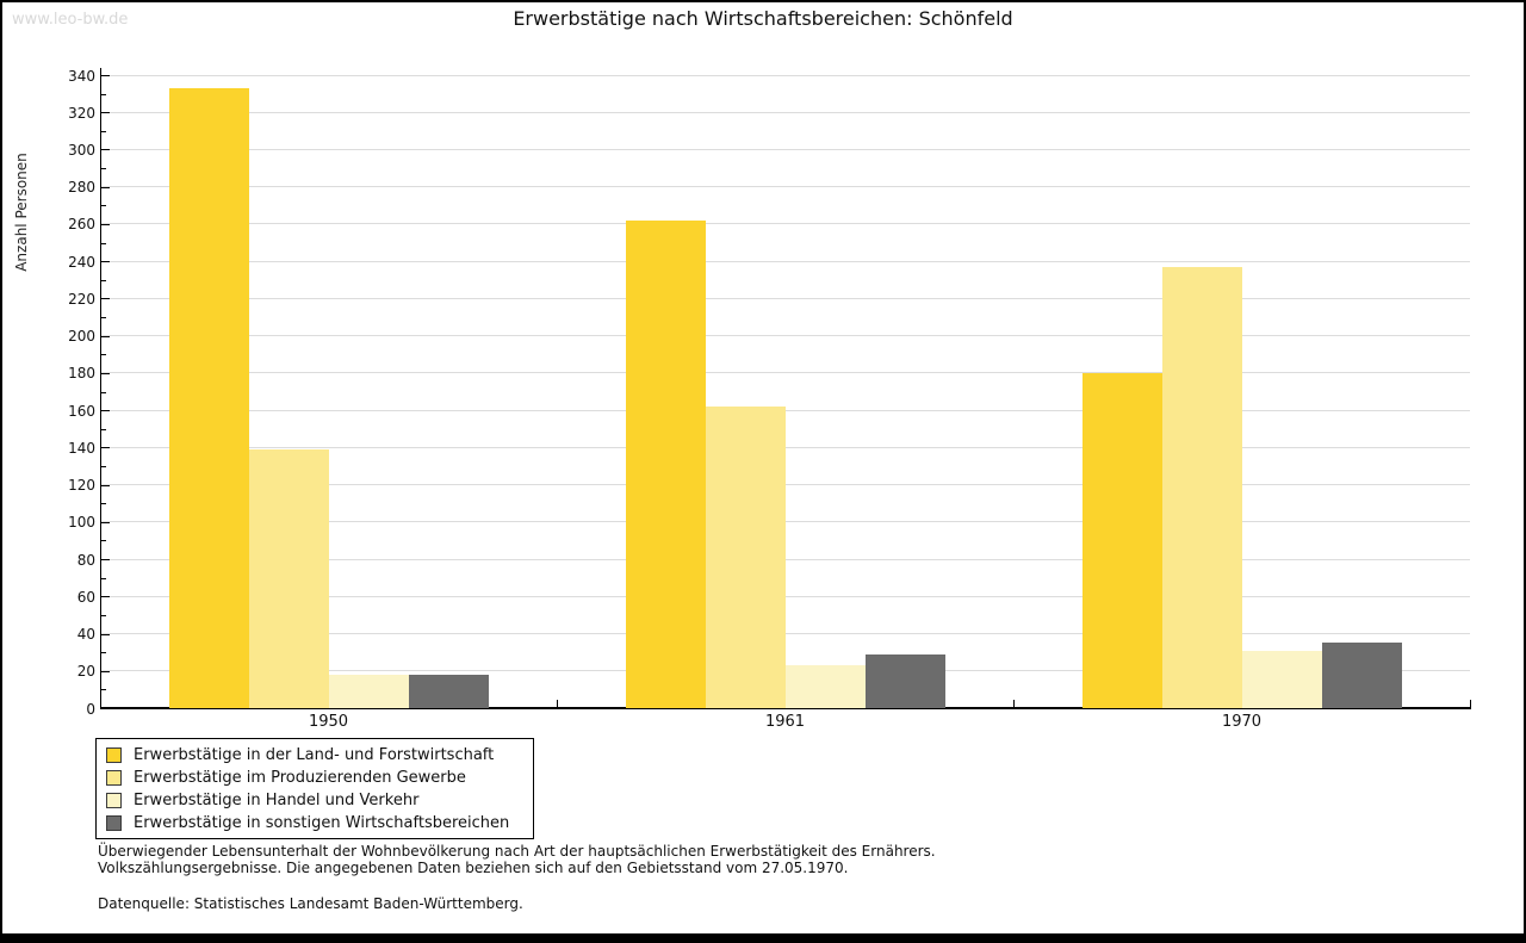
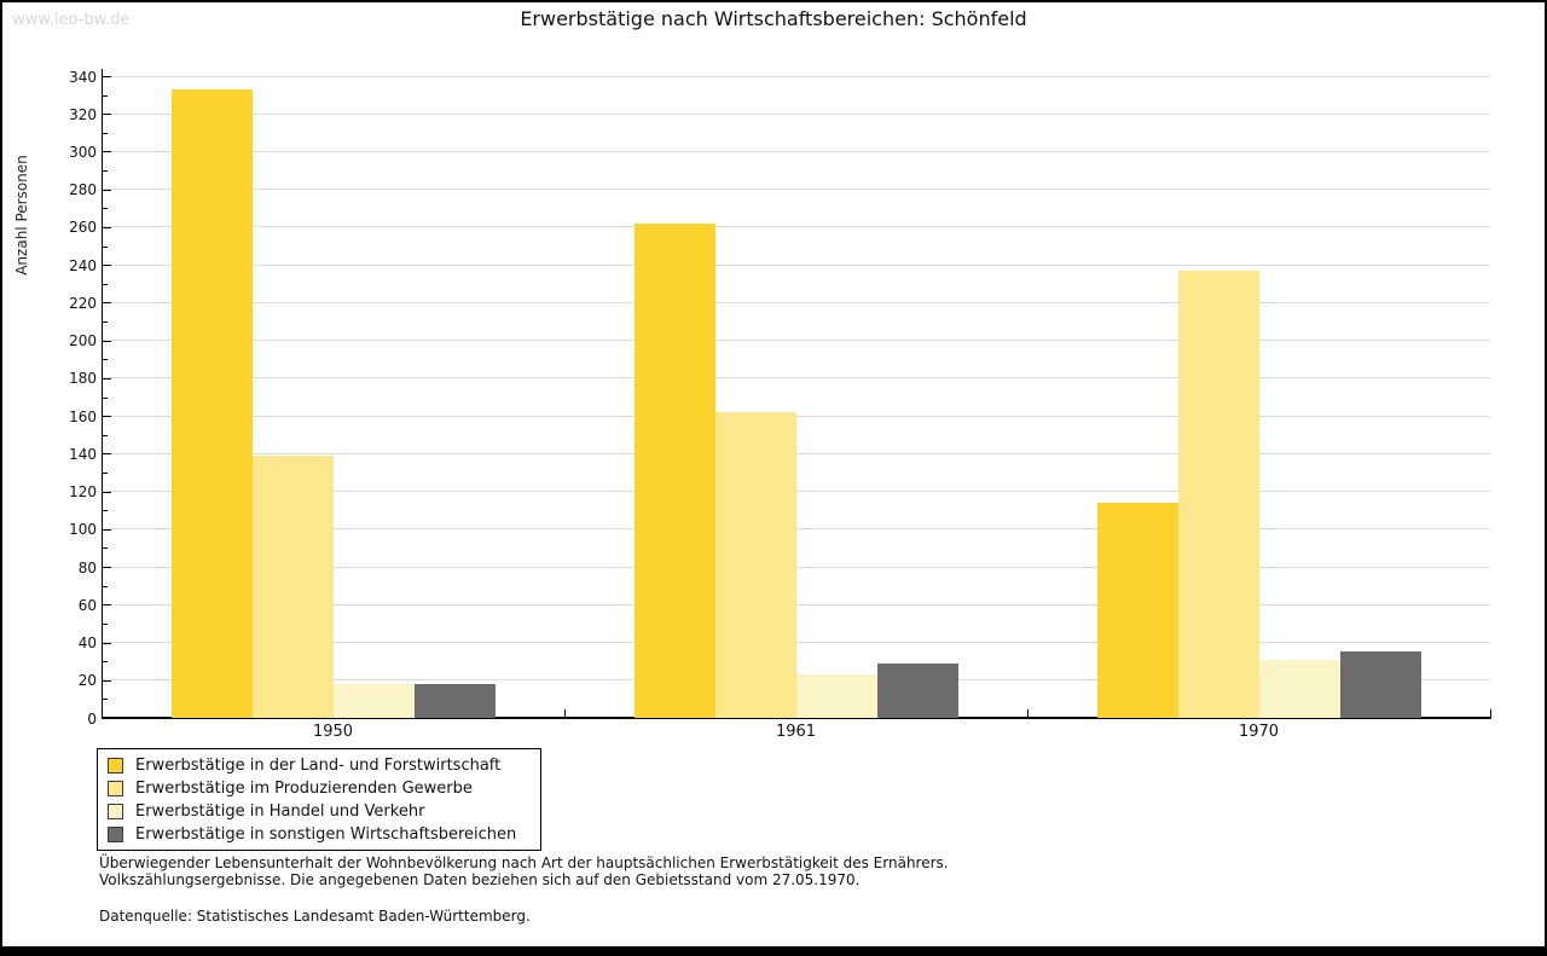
Erwerbstätige in der Land- und Forstwirtschaft/1970: 180 -> 114
